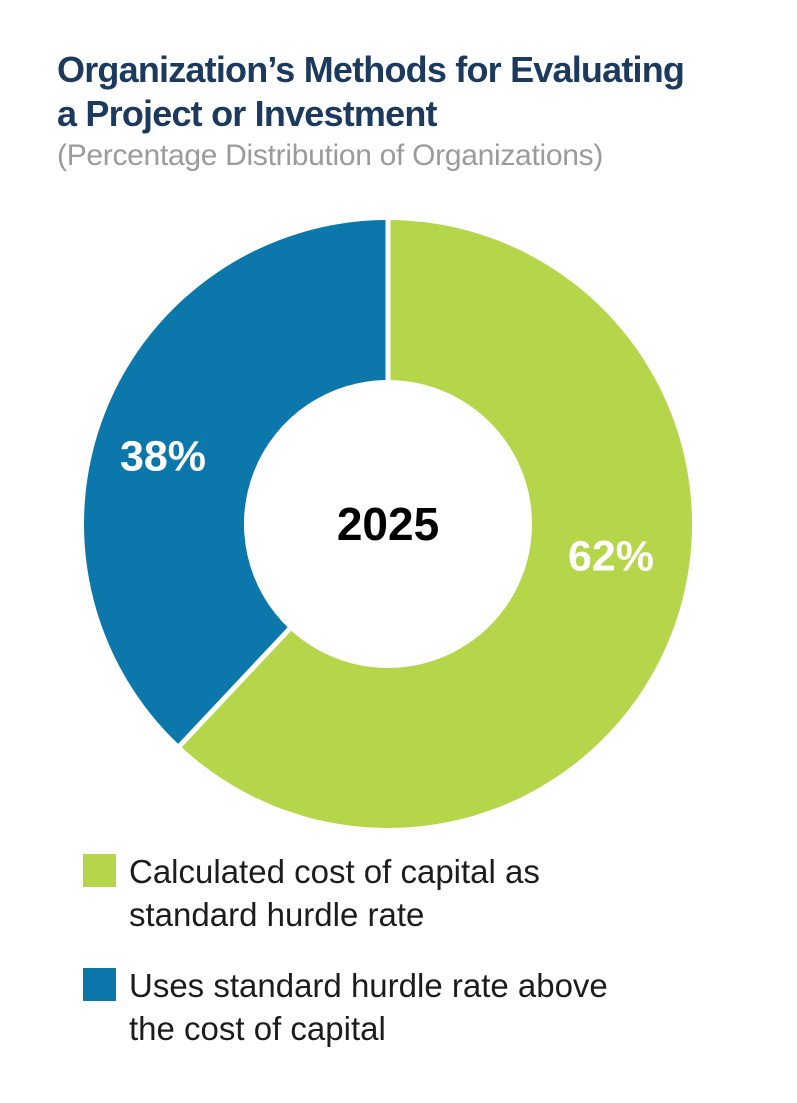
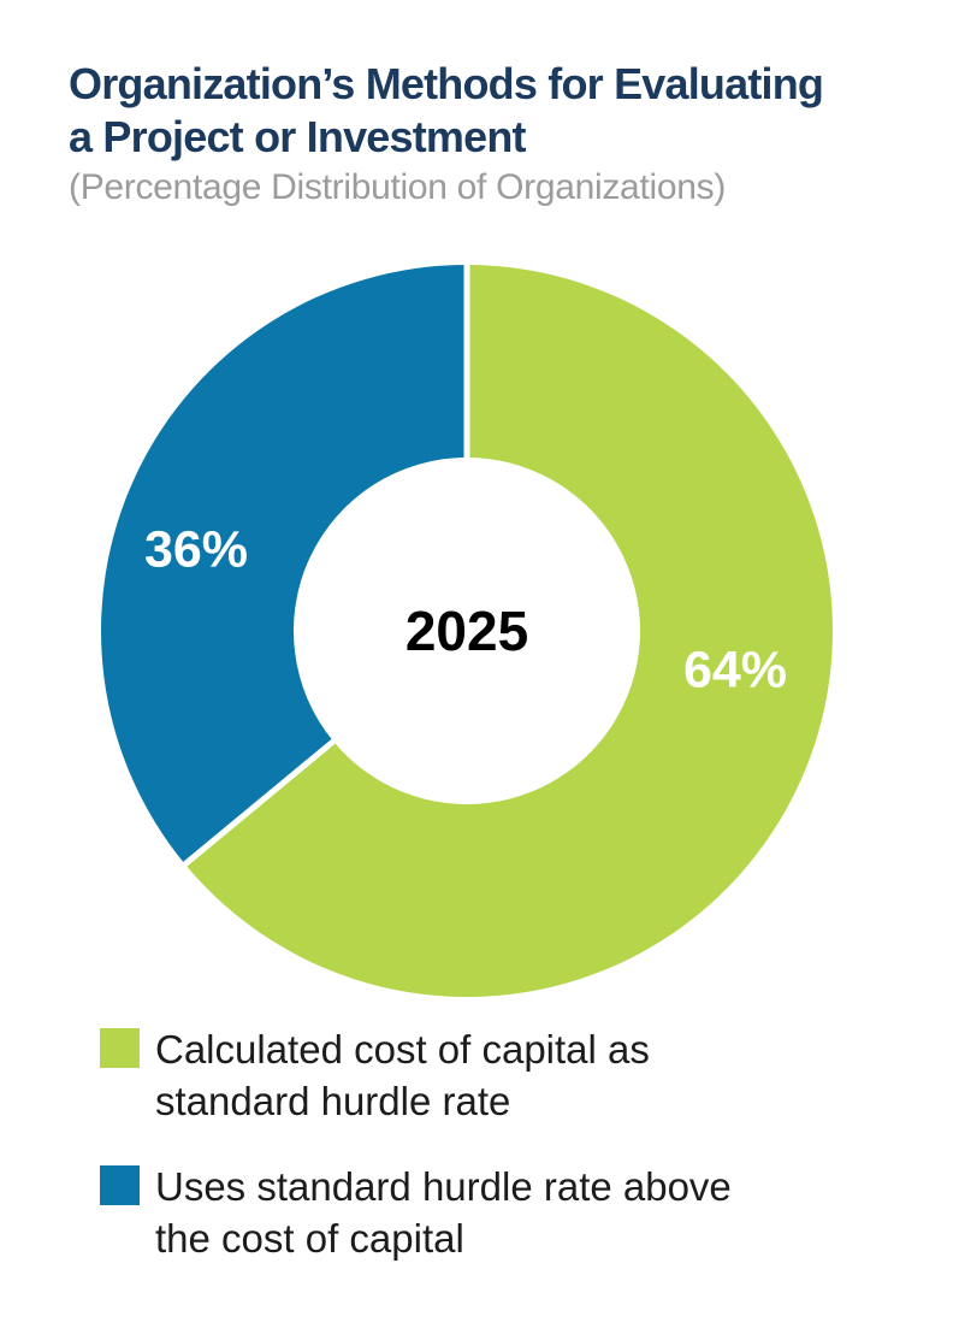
Calculated cost of capital as standard hurdle rate: 62% -> 64%
Uses standard hurdle rate above the cost of capital: 38% -> 36%
